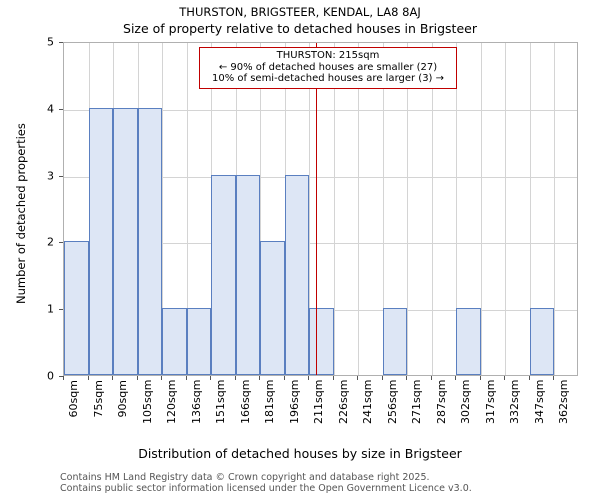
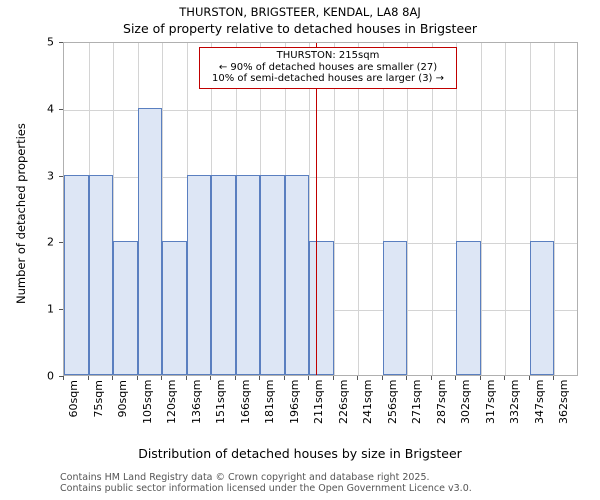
60sqm: 2 -> 3
75sqm: 4 -> 3
90sqm: 4 -> 2
120sqm: 1 -> 2
136sqm: 1 -> 3
181sqm: 2 -> 3
211sqm: 1 -> 2
256sqm: 1 -> 2
302sqm: 1 -> 2
347sqm: 1 -> 2
